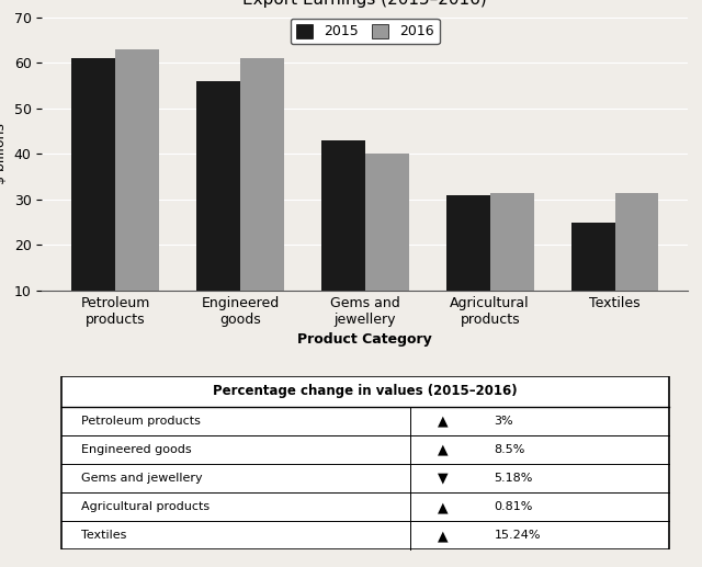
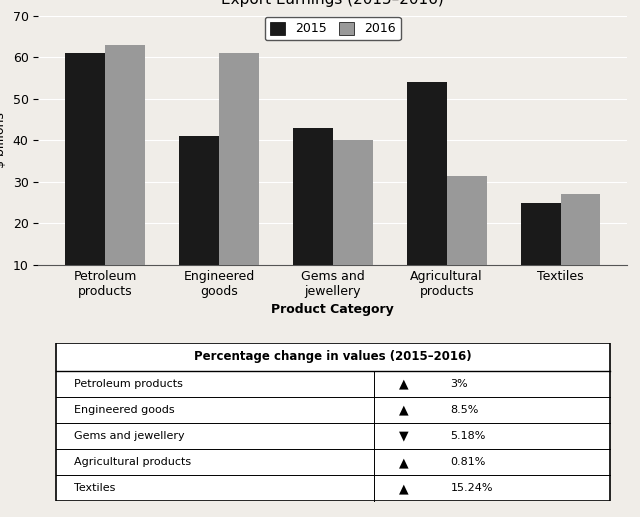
2015/Engineered goods: 56 -> 41
2015/Agricultural products: 31 -> 54
2016/Textiles: 31.5 -> 27.0
